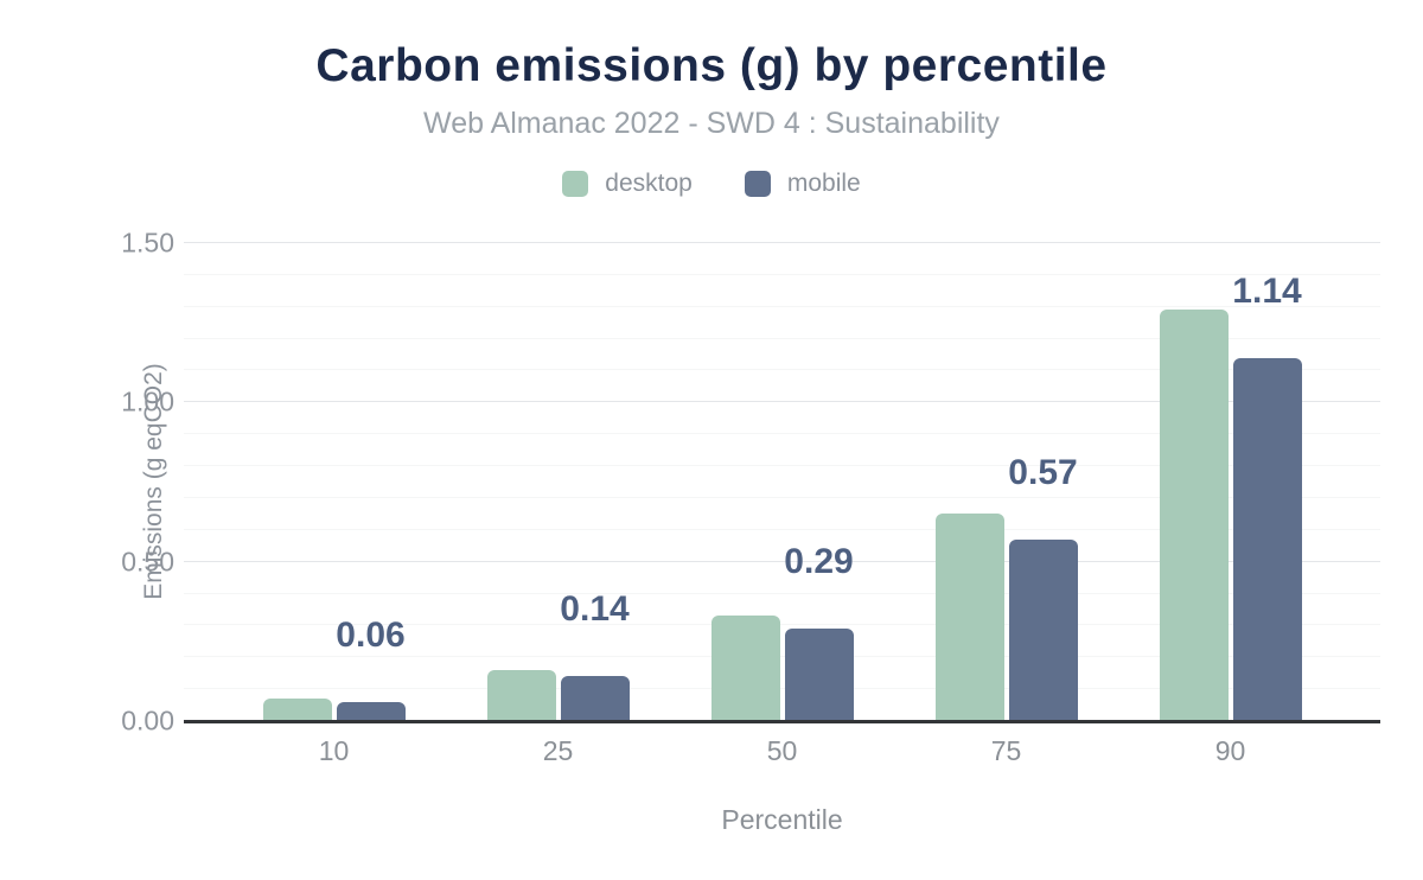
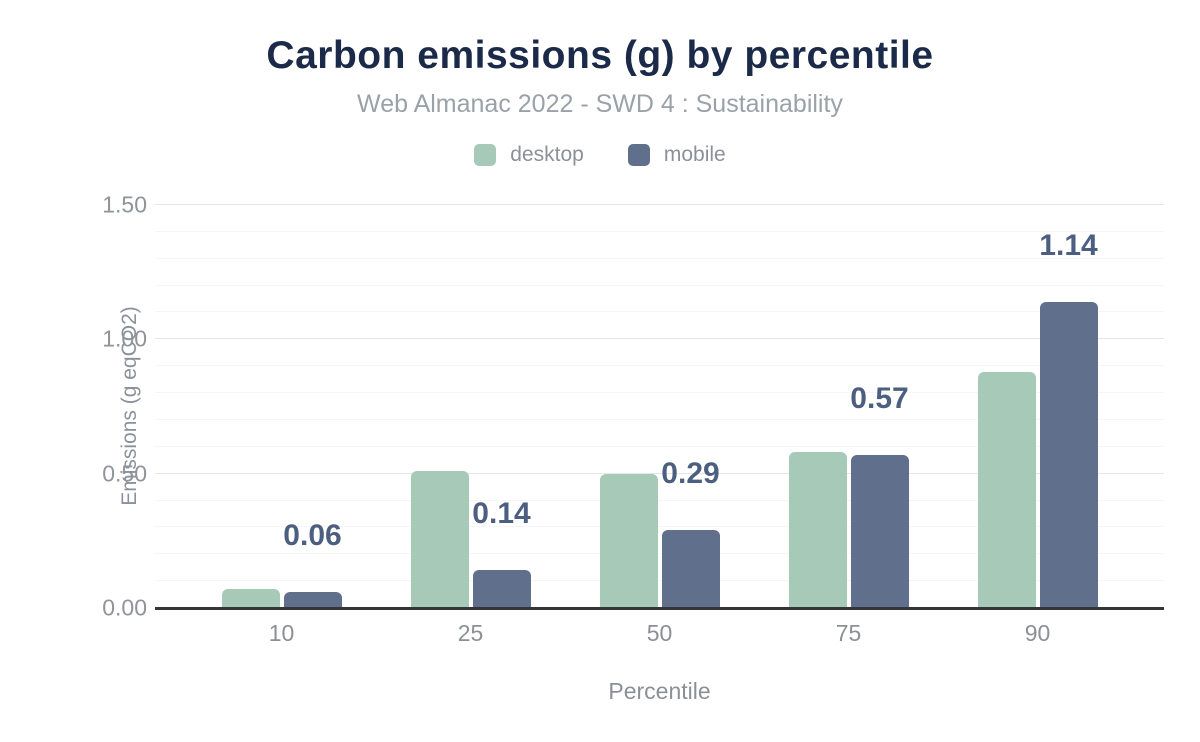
desktop/25: 0.16 -> 0.51
desktop/50: 0.33 -> 0.50
desktop/75: 0.65 -> 0.58
desktop/90: 1.29 -> 0.88
